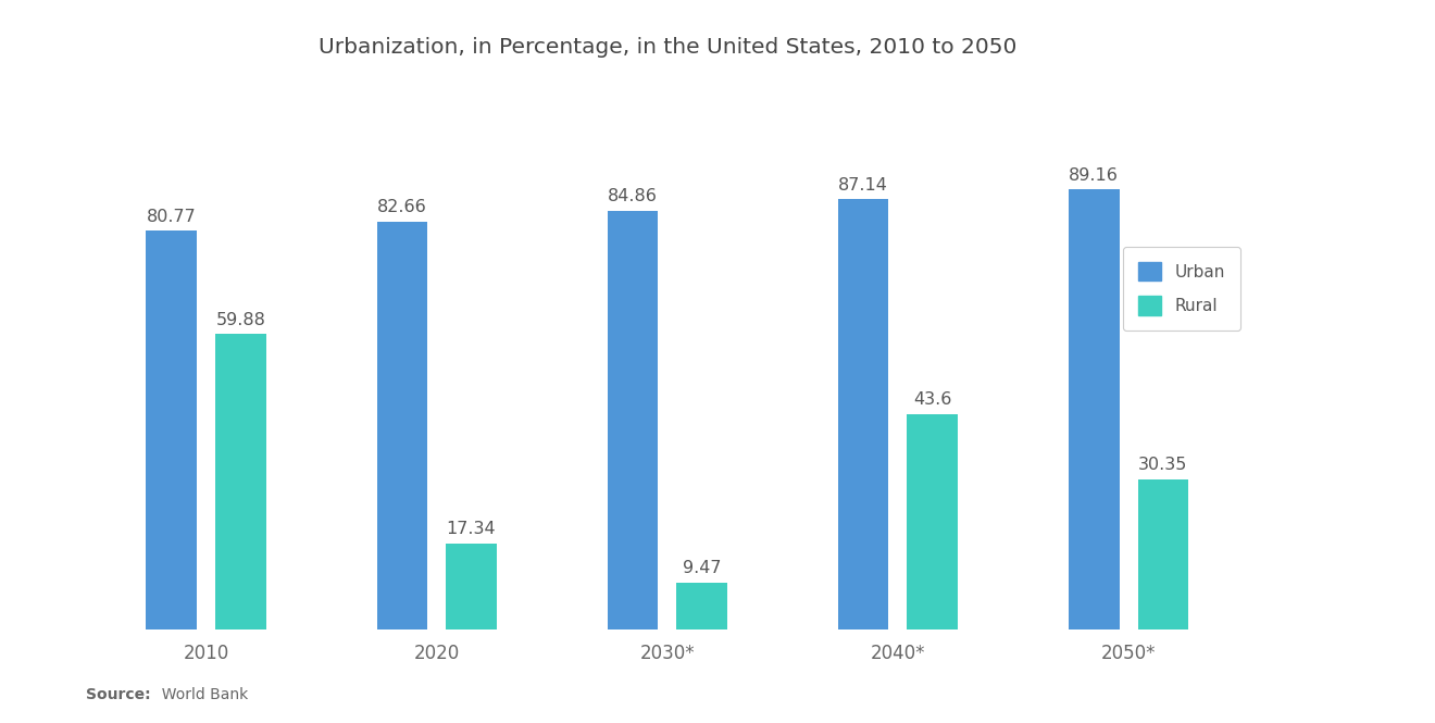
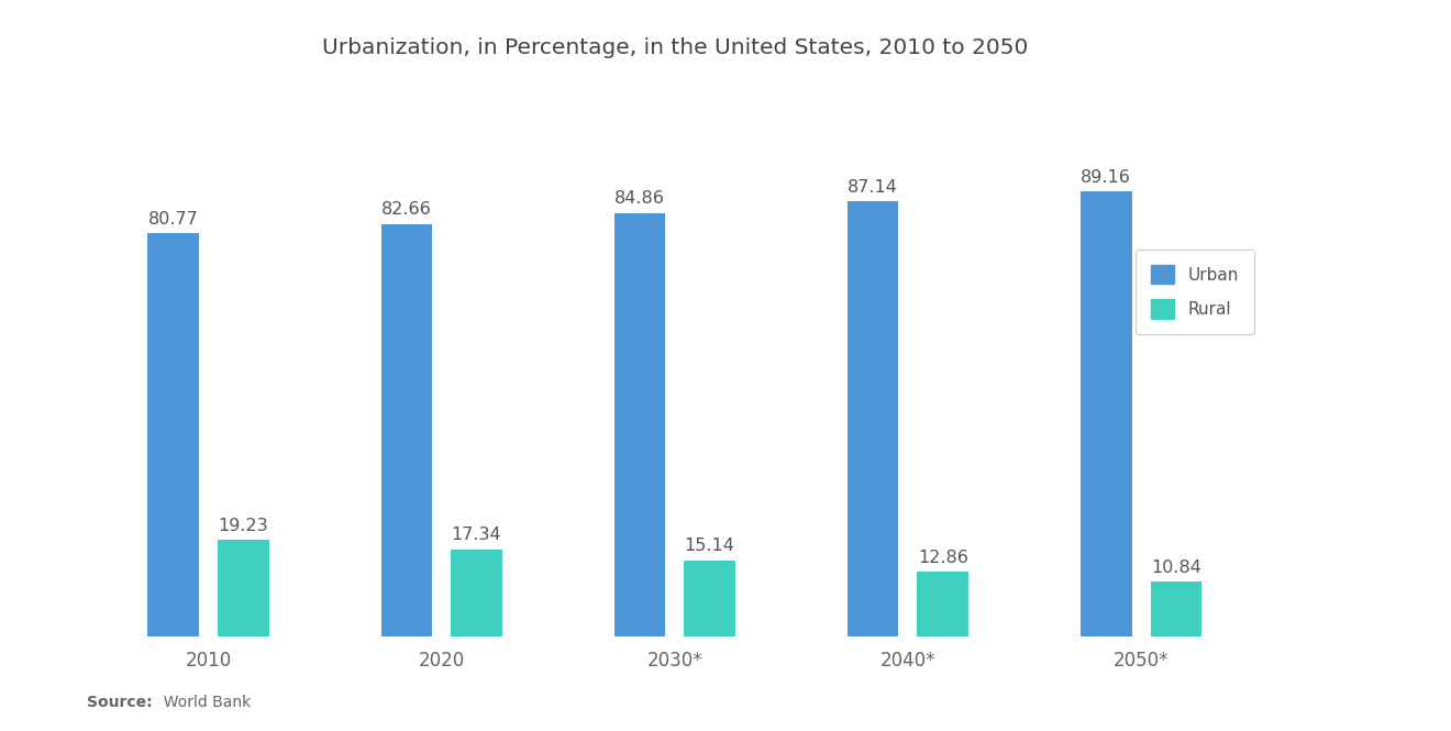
Rural/2010: 59.88 -> 19.23
Rural/2030*: 9.47 -> 15.14
Rural/2040*: 43.6 -> 12.86
Rural/2050*: 30.35 -> 10.84
